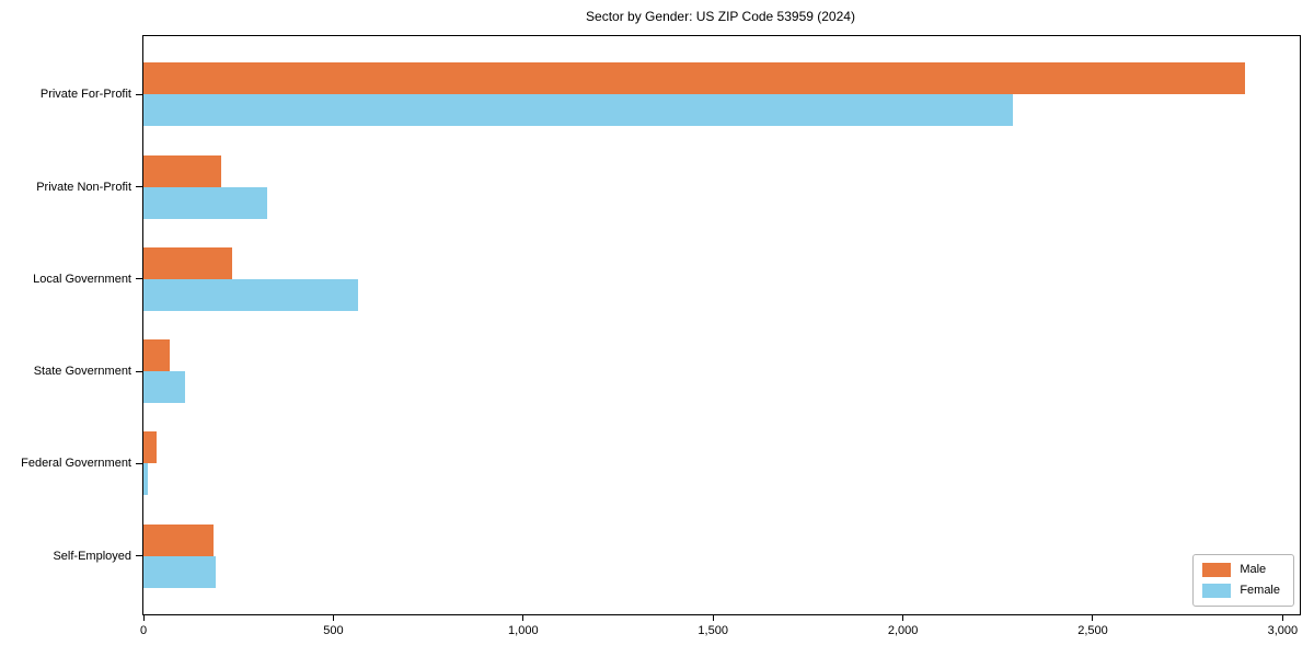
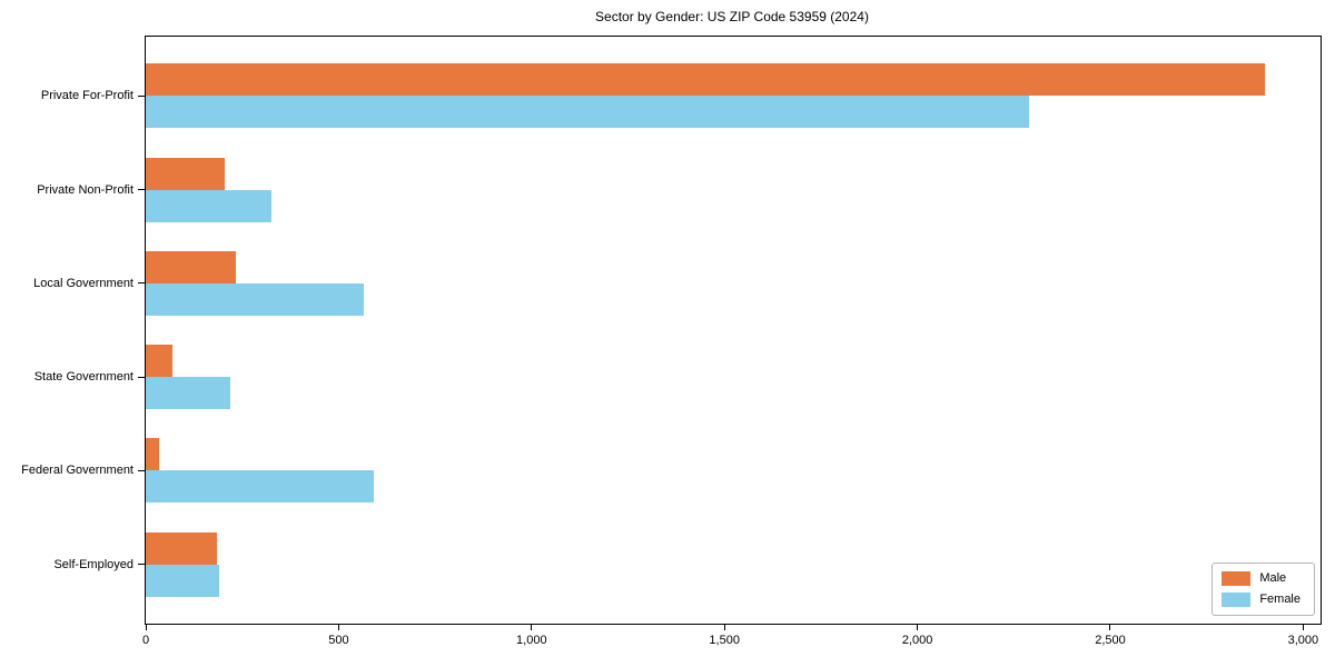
Female/State Government: 110 -> 220
Female/Federal Government: 10 -> 590
